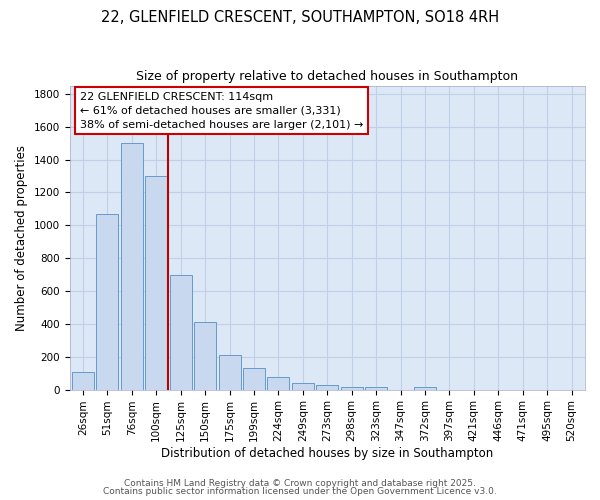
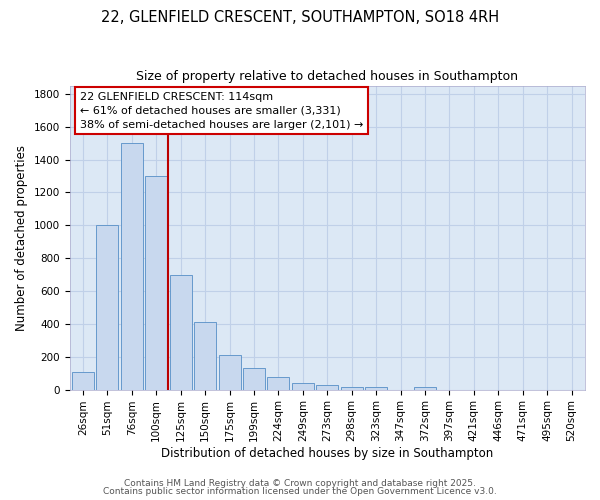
51sqm: 1070 -> 1000
